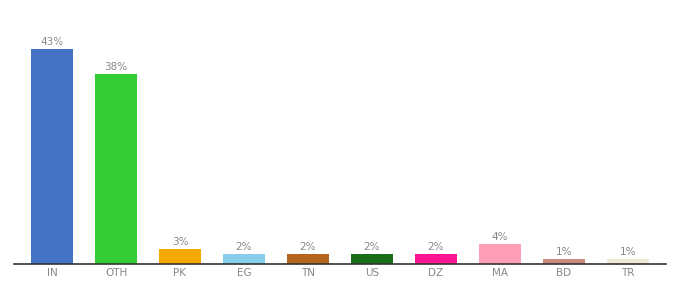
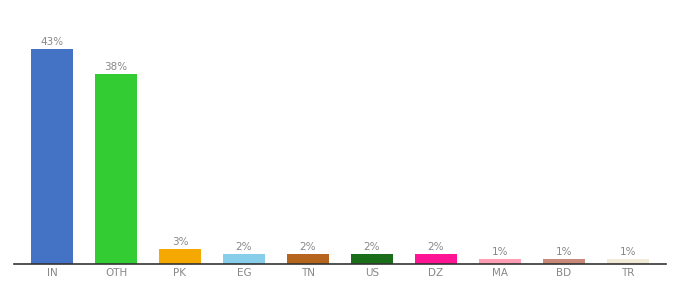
MA: 4% -> 1%
